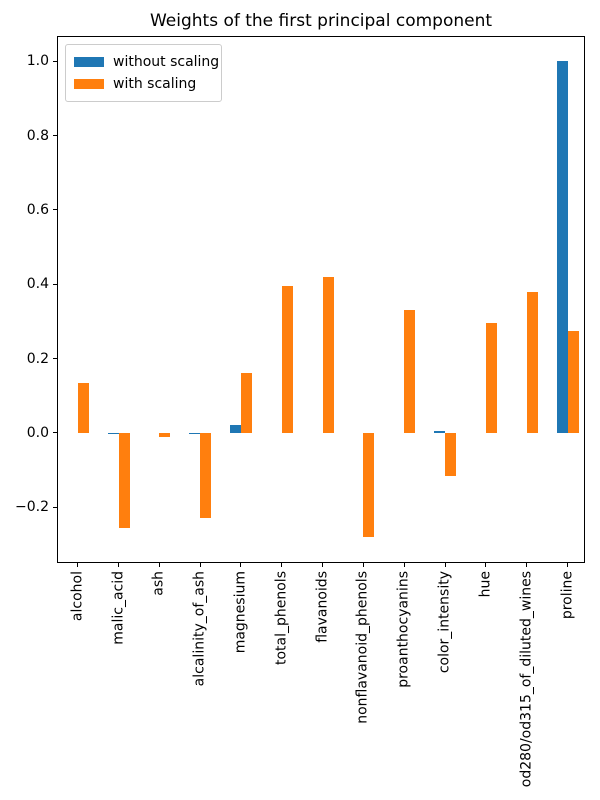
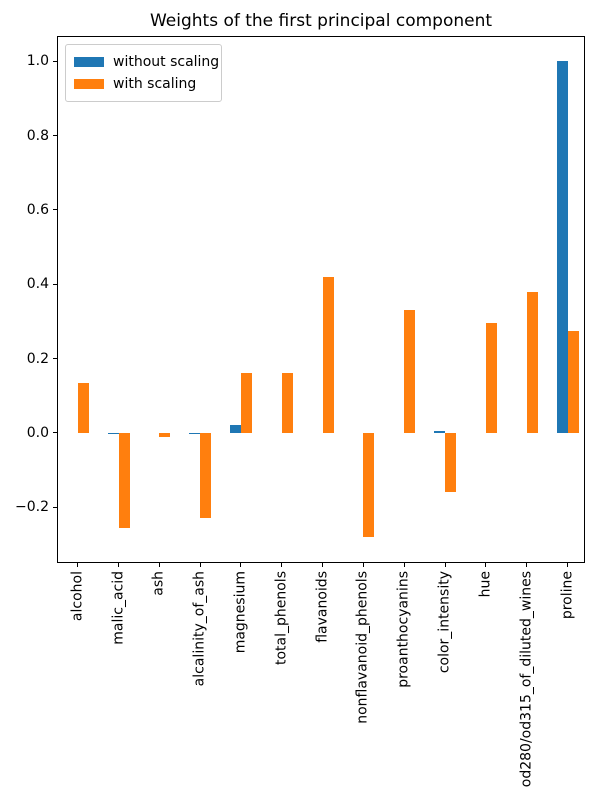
with scaling/total_phenols: 0.40 -> 0.16
with scaling/color_intensity: -0.12 -> -0.16
